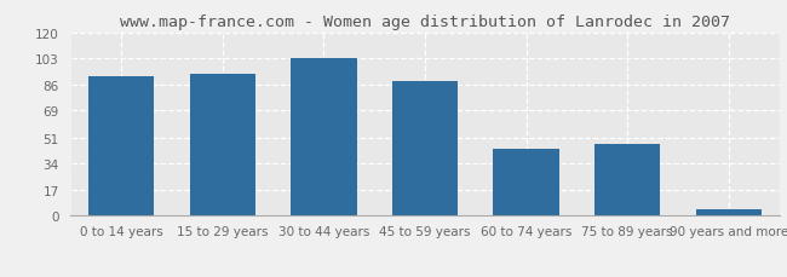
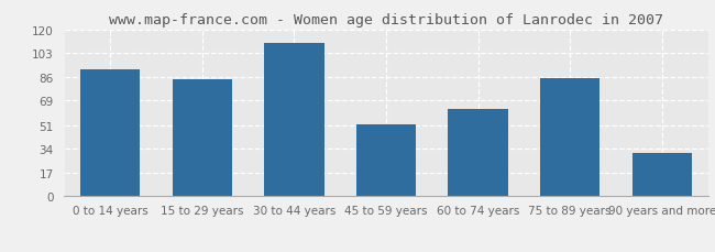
15 to 29 years: 93 -> 84
30 to 44 years: 103 -> 110
45 to 59 years: 88 -> 52
60 to 74 years: 44 -> 63
75 to 89 years: 47 -> 85
90 years and more: 4 -> 31
